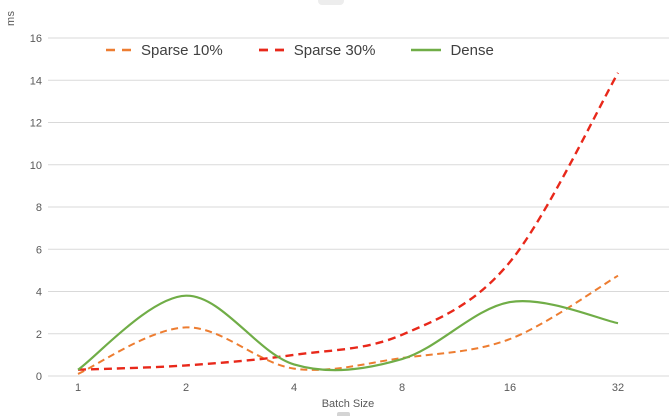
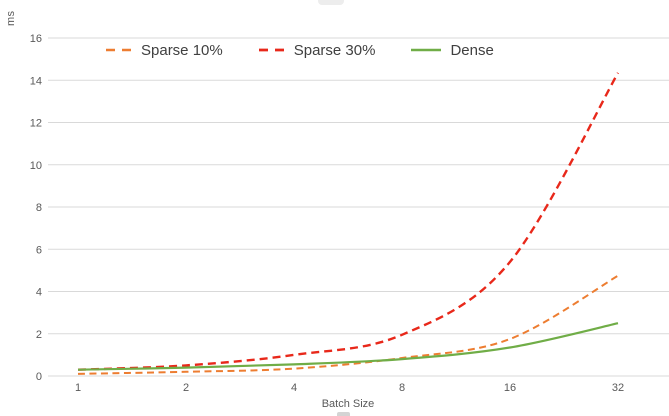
Sparse 10%/2: 2.3 -> 0.2
Dense/2: 3.8 -> 0.4
Dense/16: 3.5 -> 1.4
